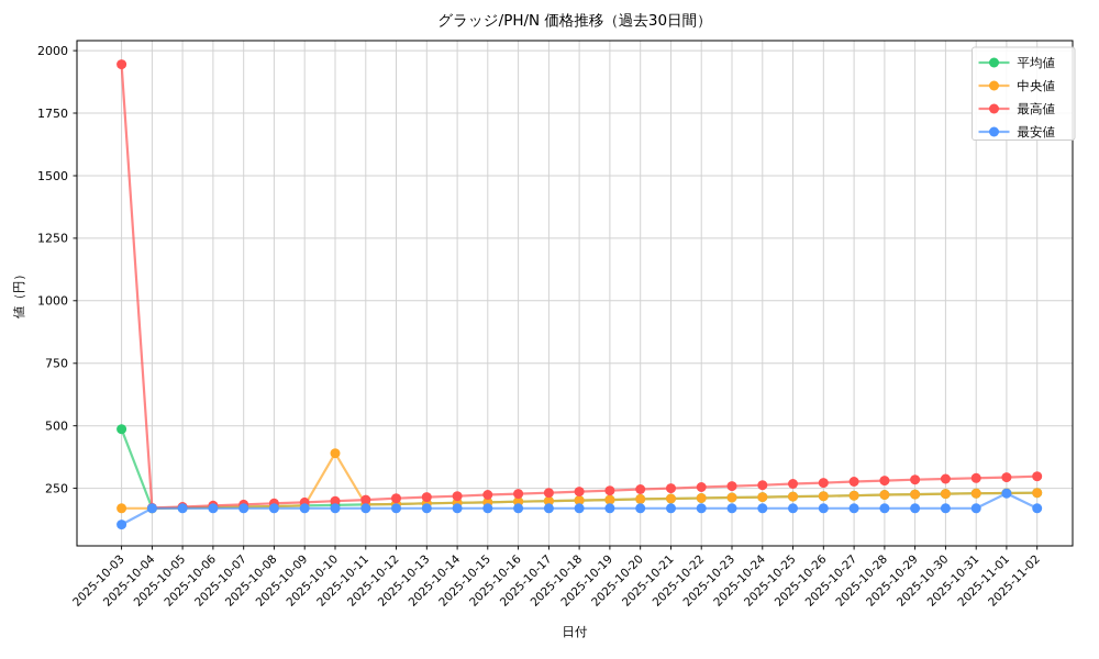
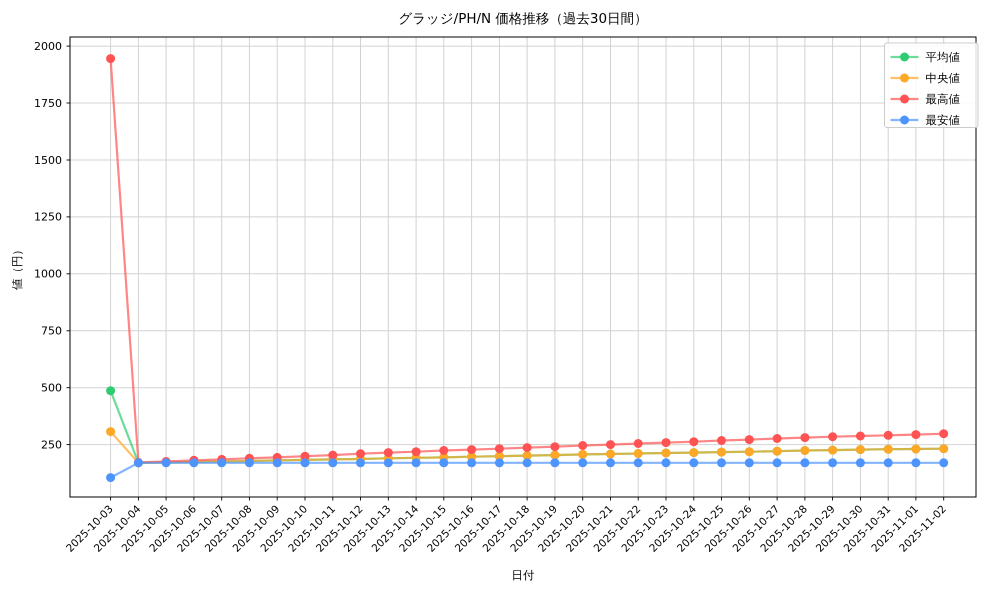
中央値/2025-10-03: 170 -> 310
中央値/2025-10-10: 390 -> 180
最安値/2025-11-01: 230 -> 170
